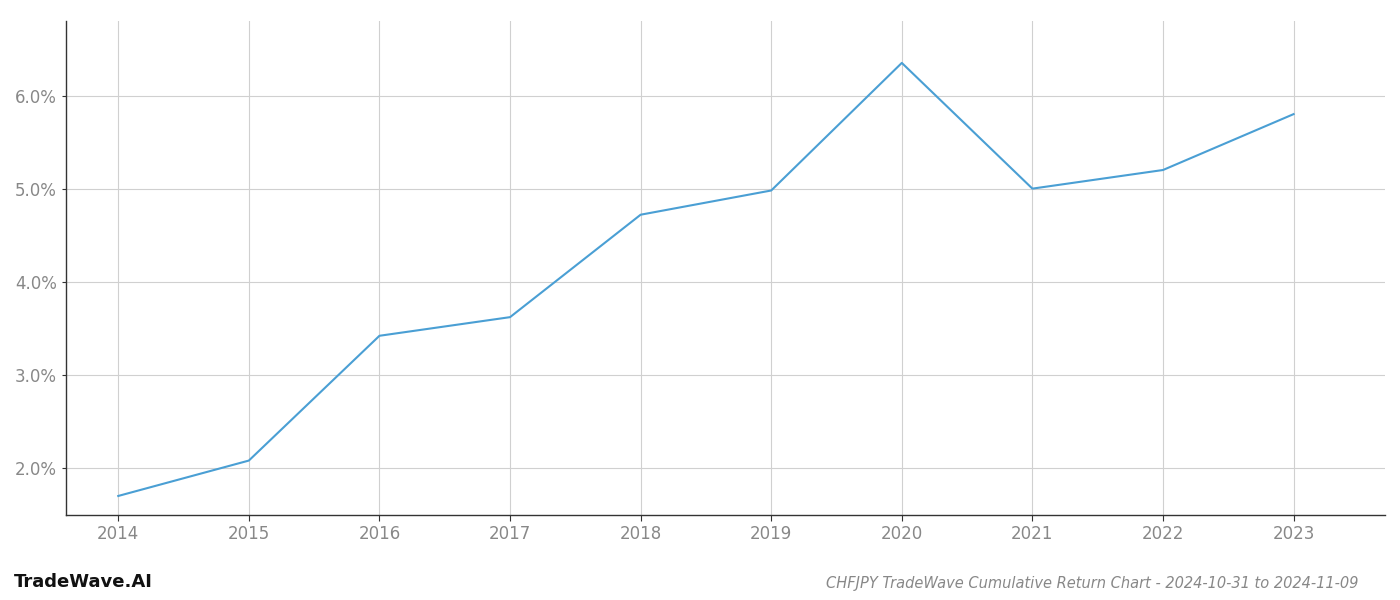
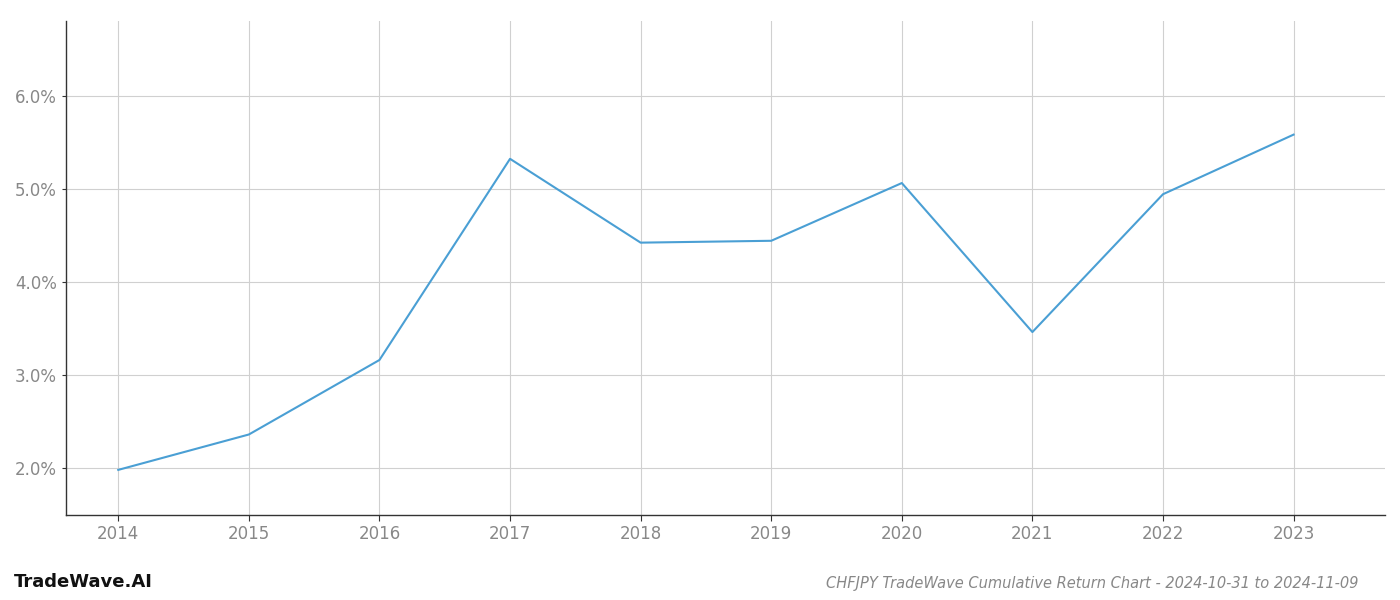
2014: 1.70% -> 1.98%
2015: 2.08% -> 2.36%
2016: 3.42% -> 3.16%
2017: 3.62% -> 5.32%
2018: 4.72% -> 4.42%
2019: 4.98% -> 4.44%
2020: 6.35% -> 5.06%
2021: 5.00% -> 3.46%
2022: 5.20% -> 4.94%
2023: 5.80% -> 5.58%
